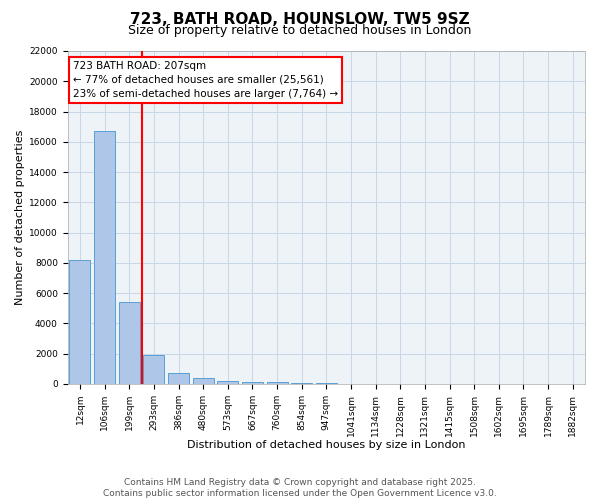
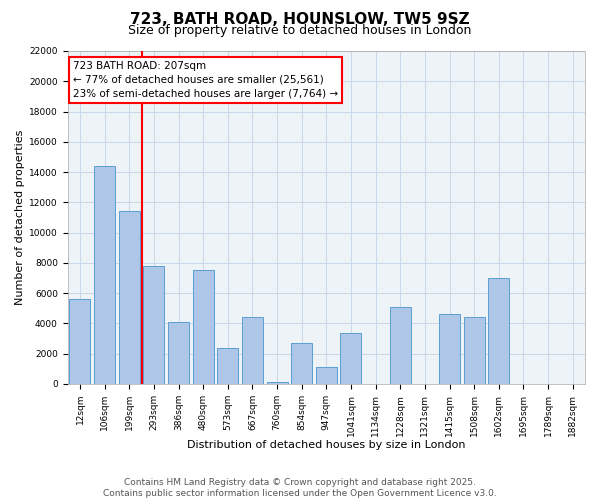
12sqm: 8200 -> 5600
106sqm: 16700 -> 14400
199sqm: 5400 -> 11400
293sqm: 1900 -> 7800
386sqm: 700 -> 4100
480sqm: 400 -> 7500
573sqm: 200 -> 2400
667sqm: 100 -> 4400
854sqm: 0 -> 2700
947sqm: 0 -> 1100
1041sqm: 0 -> 3400
1228sqm: 0 -> 5100
1415sqm: 0 -> 4600
1508sqm: 0 -> 4400
1602sqm: 0 -> 7000
